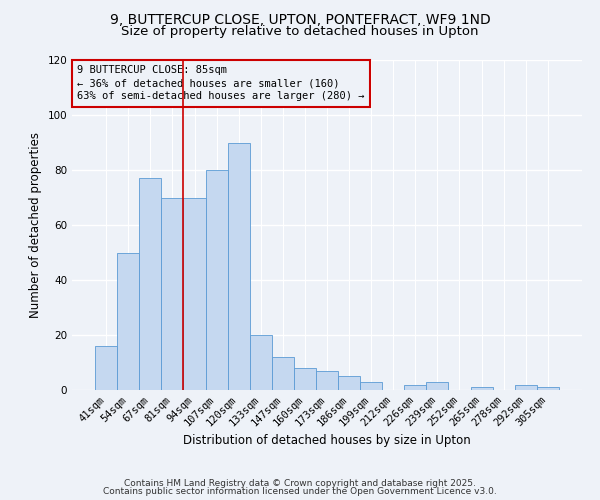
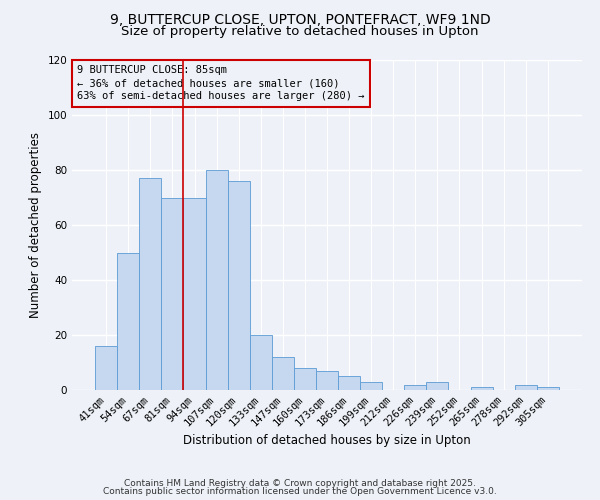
120sqm: 90 -> 76
